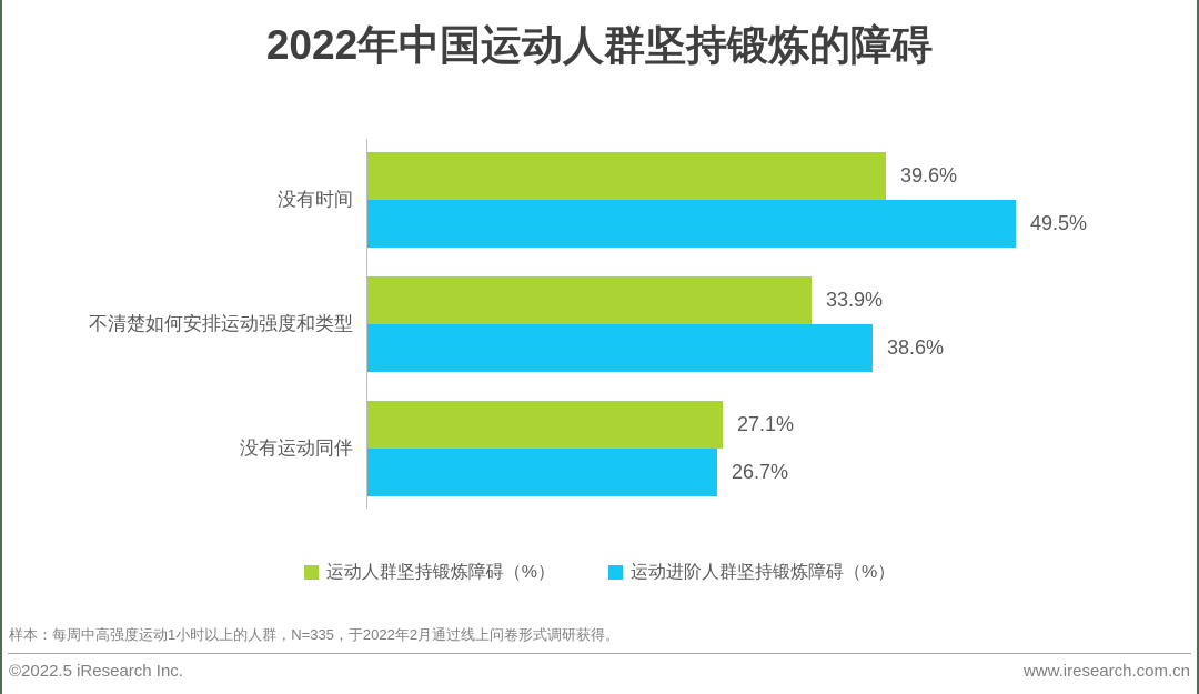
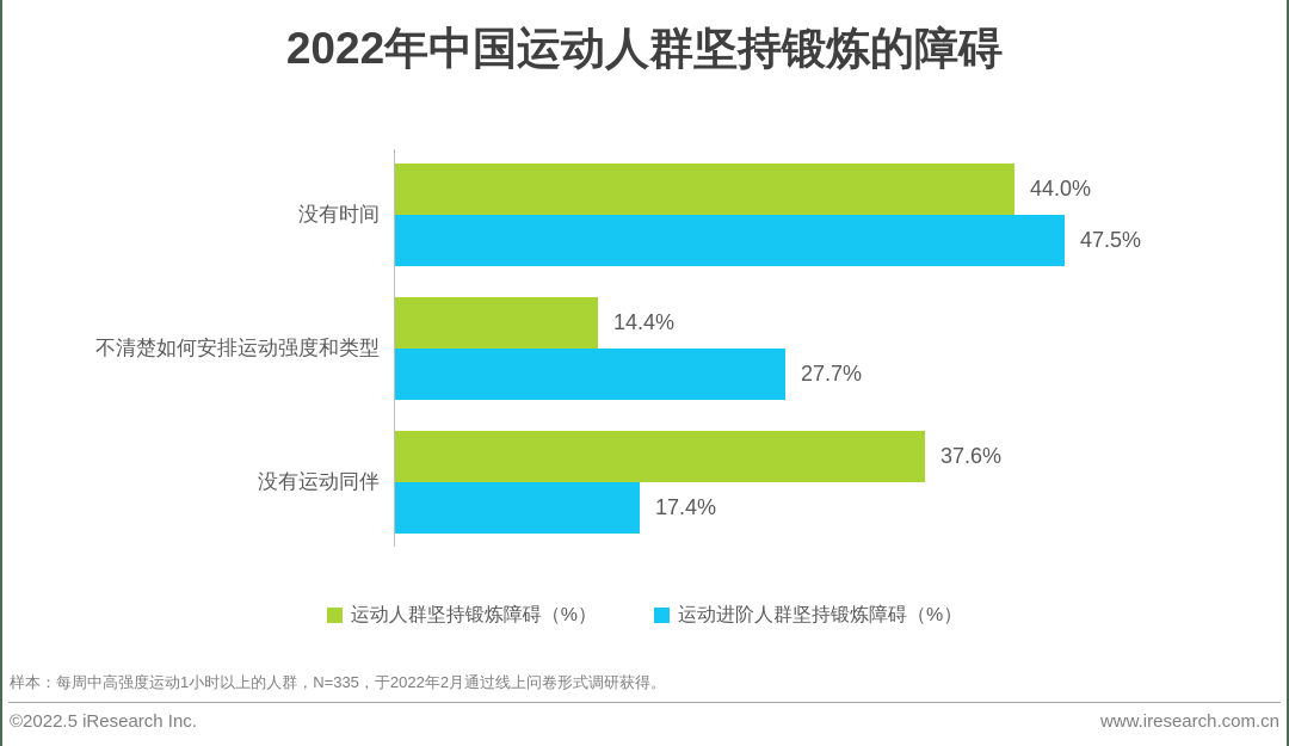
运动人群坚持锻炼障碍（%）/没有时间: 39.6% -> 44.0%
运动进阶人群坚持锻炼障碍（%）/没有时间: 49.5% -> 47.5%
运动人群坚持锻炼障碍（%）/不清楚如何安排运动强度和类型: 33.9% -> 14.4%
运动进阶人群坚持锻炼障碍（%）/不清楚如何安排运动强度和类型: 38.6% -> 27.7%
运动人群坚持锻炼障碍（%）/没有运动同伴: 27.1% -> 37.6%
运动进阶人群坚持锻炼障碍（%）/没有运动同伴: 26.7% -> 17.4%
